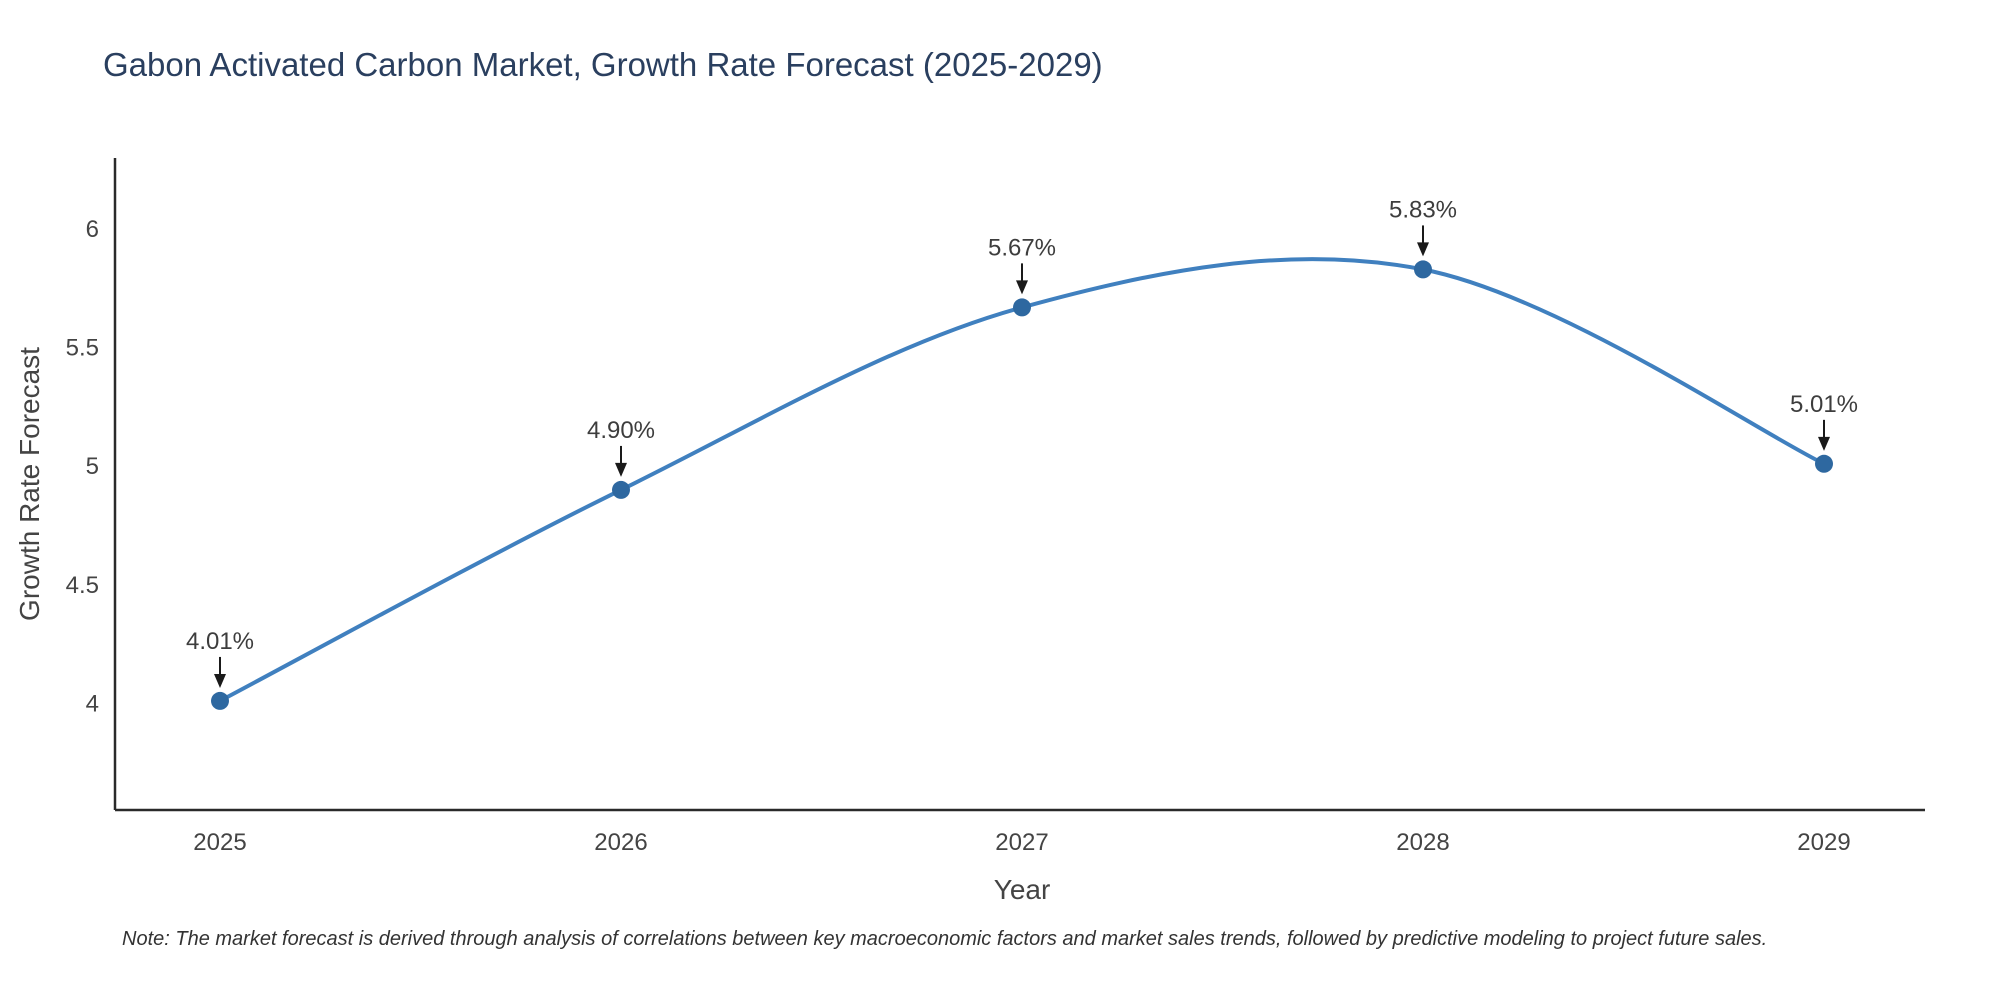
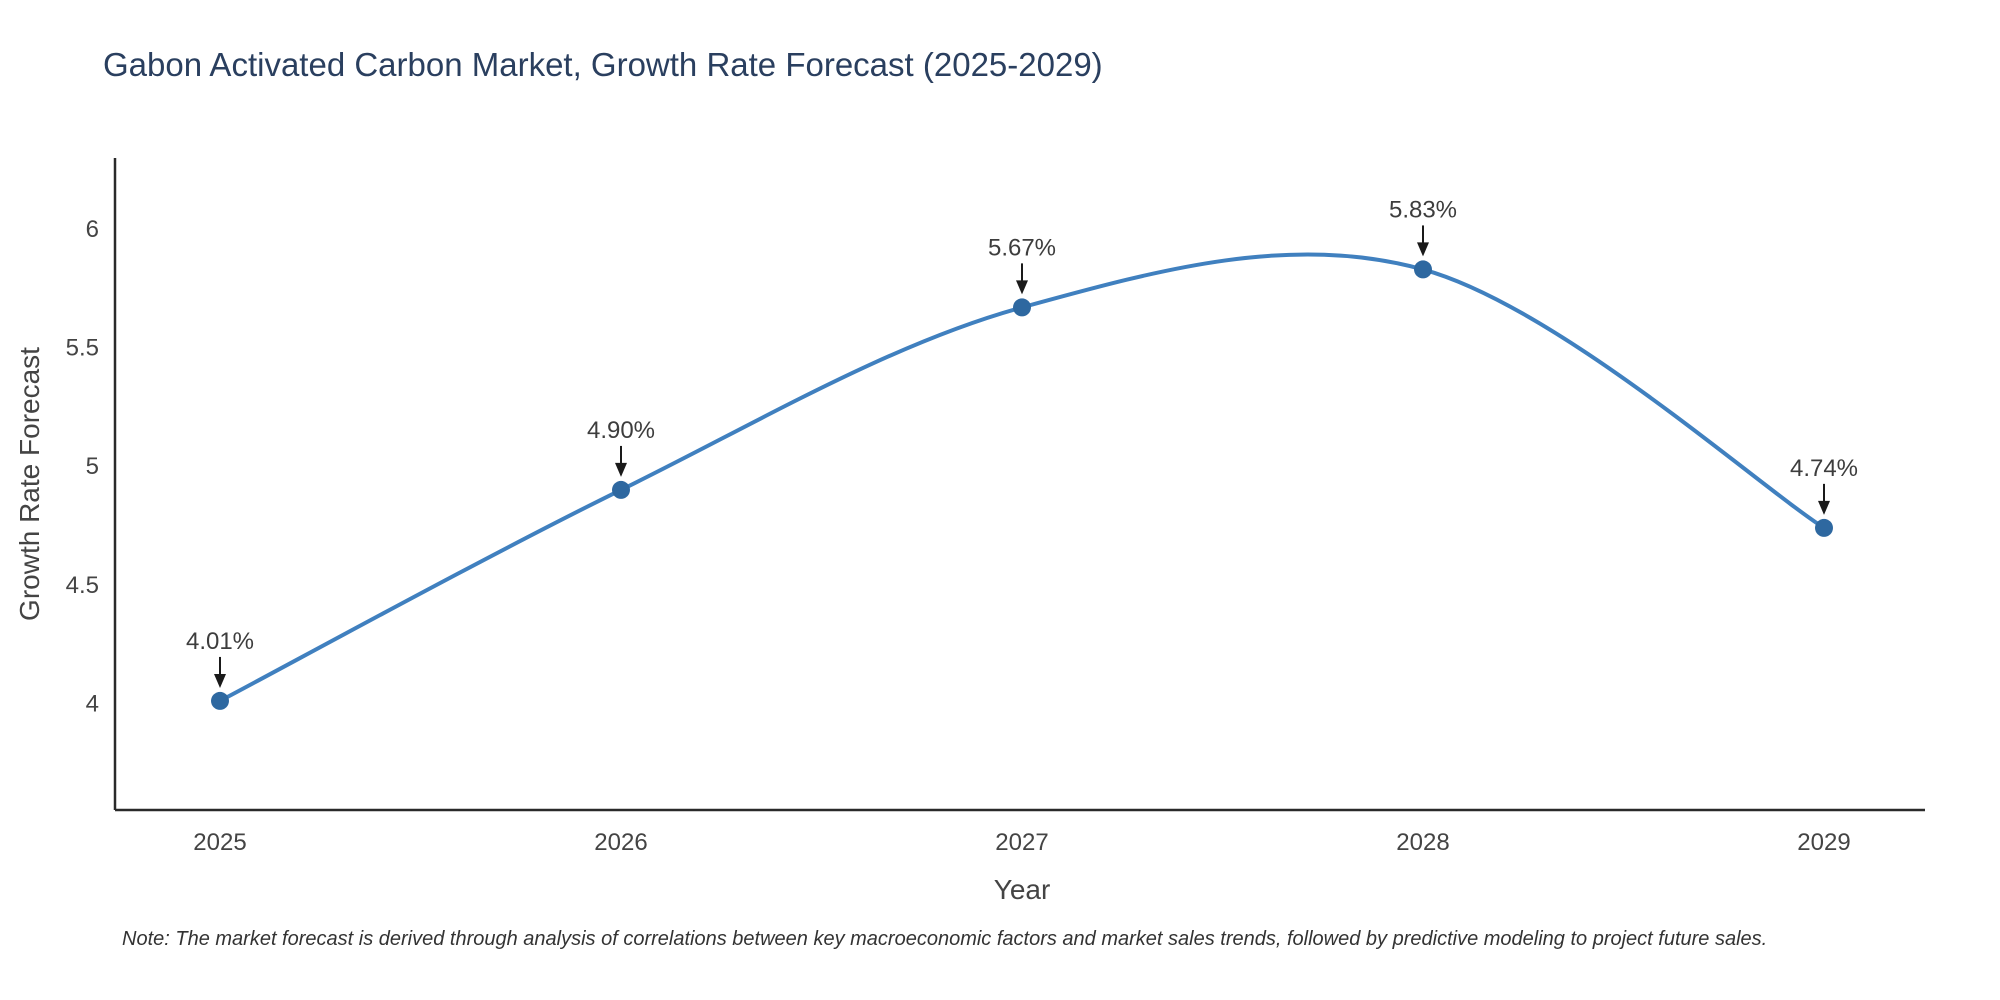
2029: 5.01% -> 4.74%
